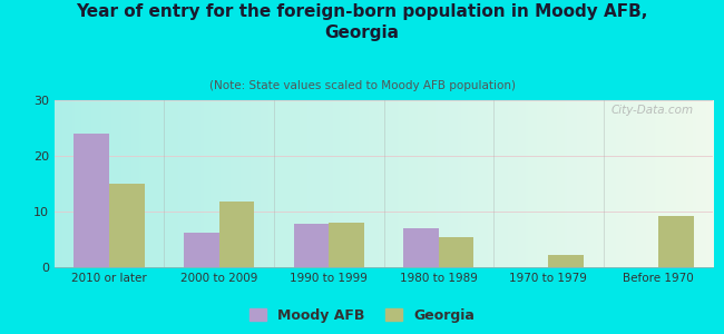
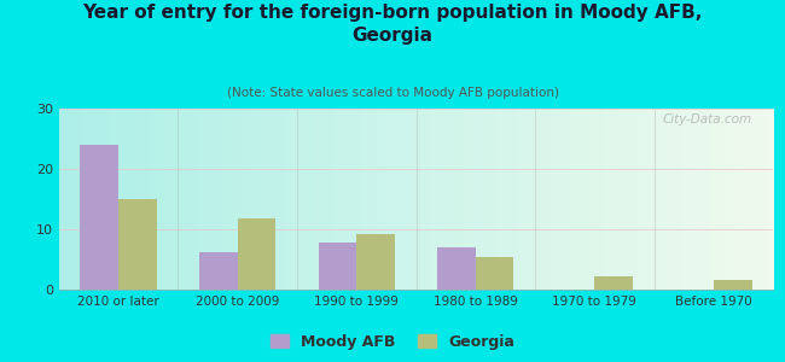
Georgia/1990 to 1999: 8.0 -> 9.2
Georgia/Before 1970: 9.2 -> 1.7
